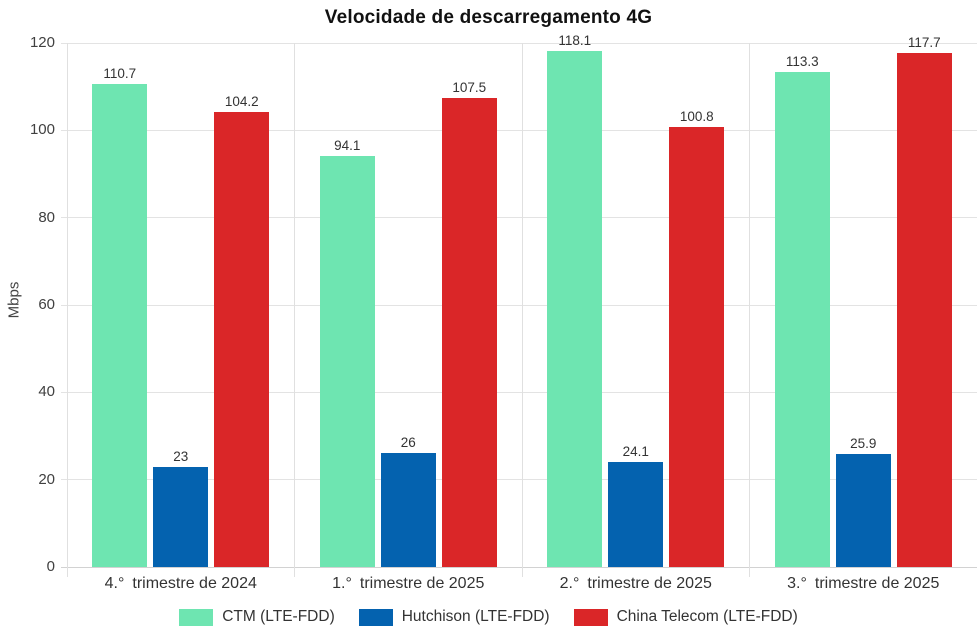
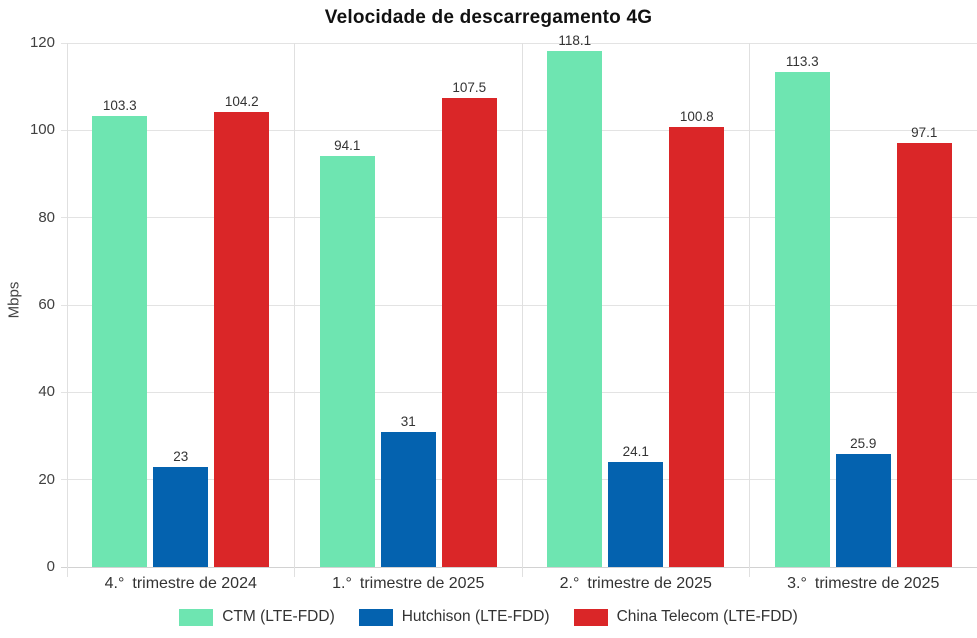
CTM (LTE-FDD)/4.° trimestre de 2024: 110.7 -> 103.3
Hutchison (LTE-FDD)/1.° trimestre de 2025: 26 -> 31
China Telecom (LTE-FDD)/3.° trimestre de 2025: 117.7 -> 97.1
